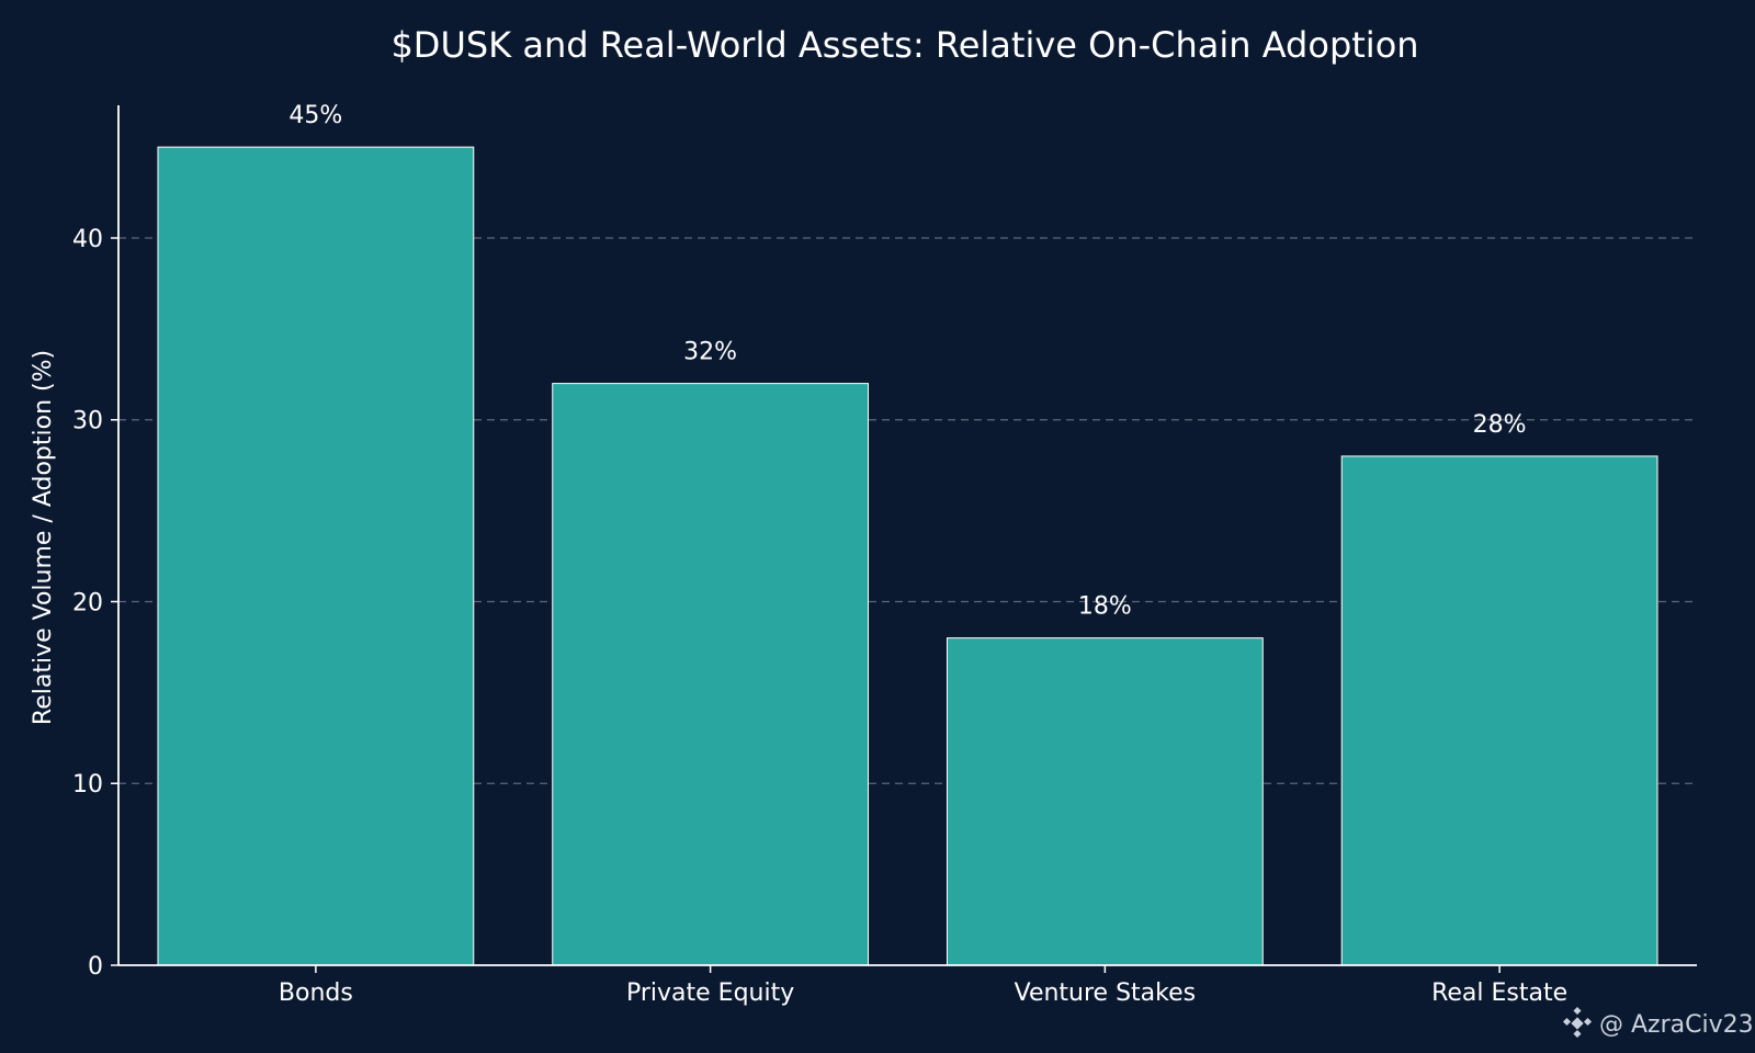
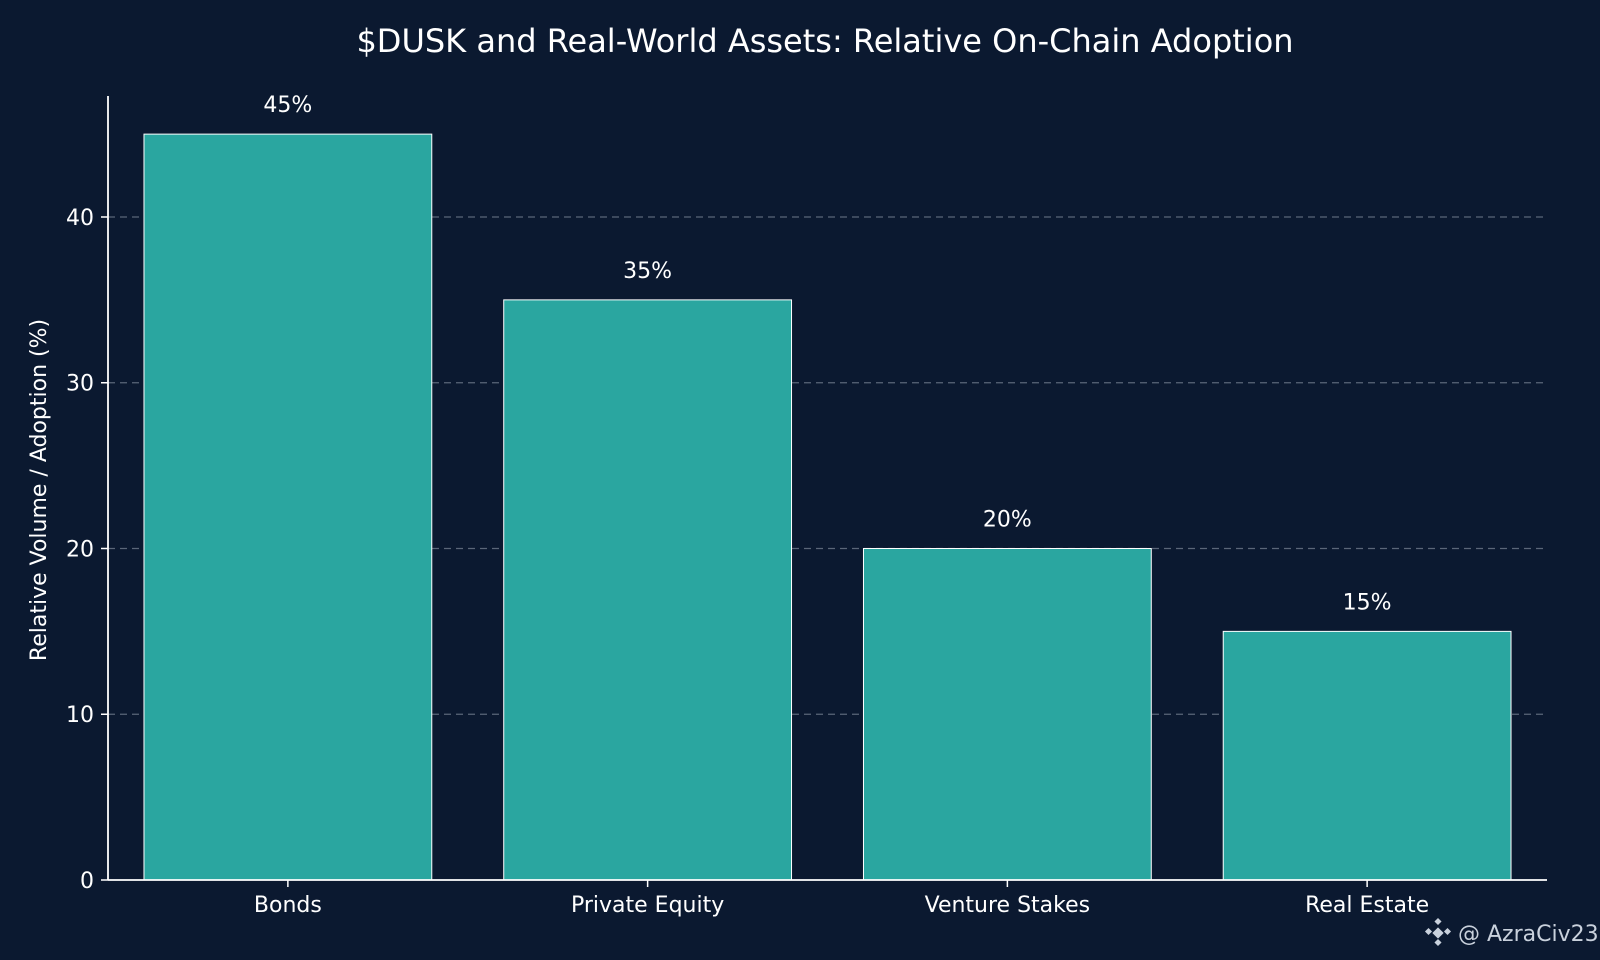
Private Equity: 32% -> 35%
Venture Stakes: 18% -> 20%
Real Estate: 28% -> 15%
